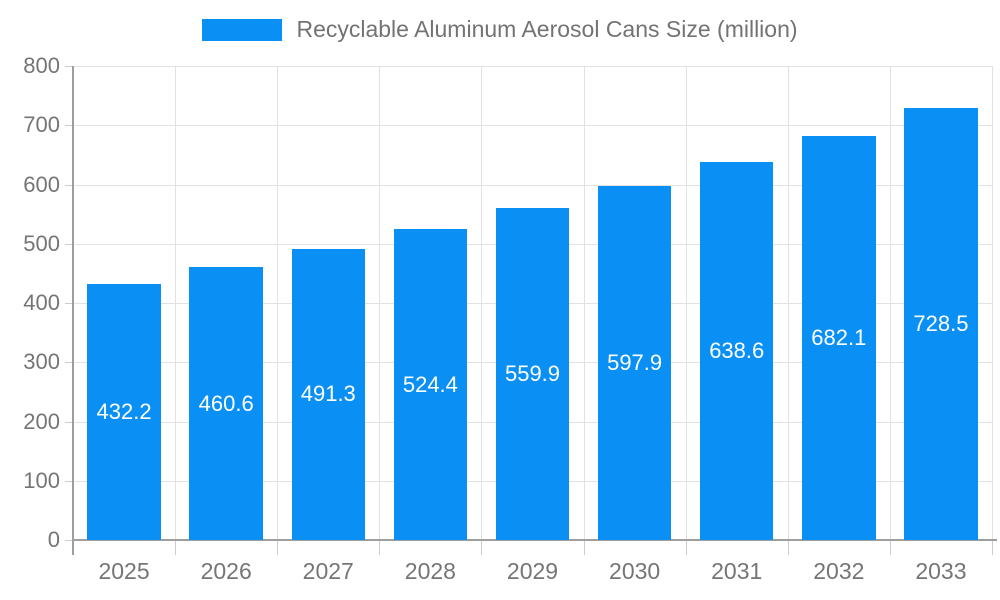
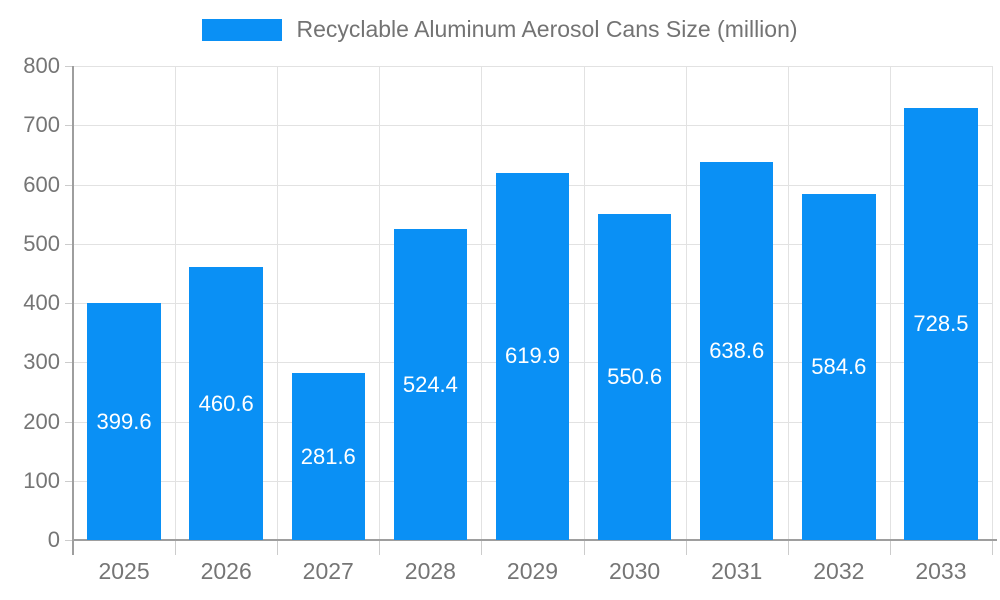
2025: 432.2 -> 399.6
2027: 491.3 -> 281.6
2029: 559.9 -> 619.9
2030: 597.9 -> 550.6
2032: 682.1 -> 584.6
